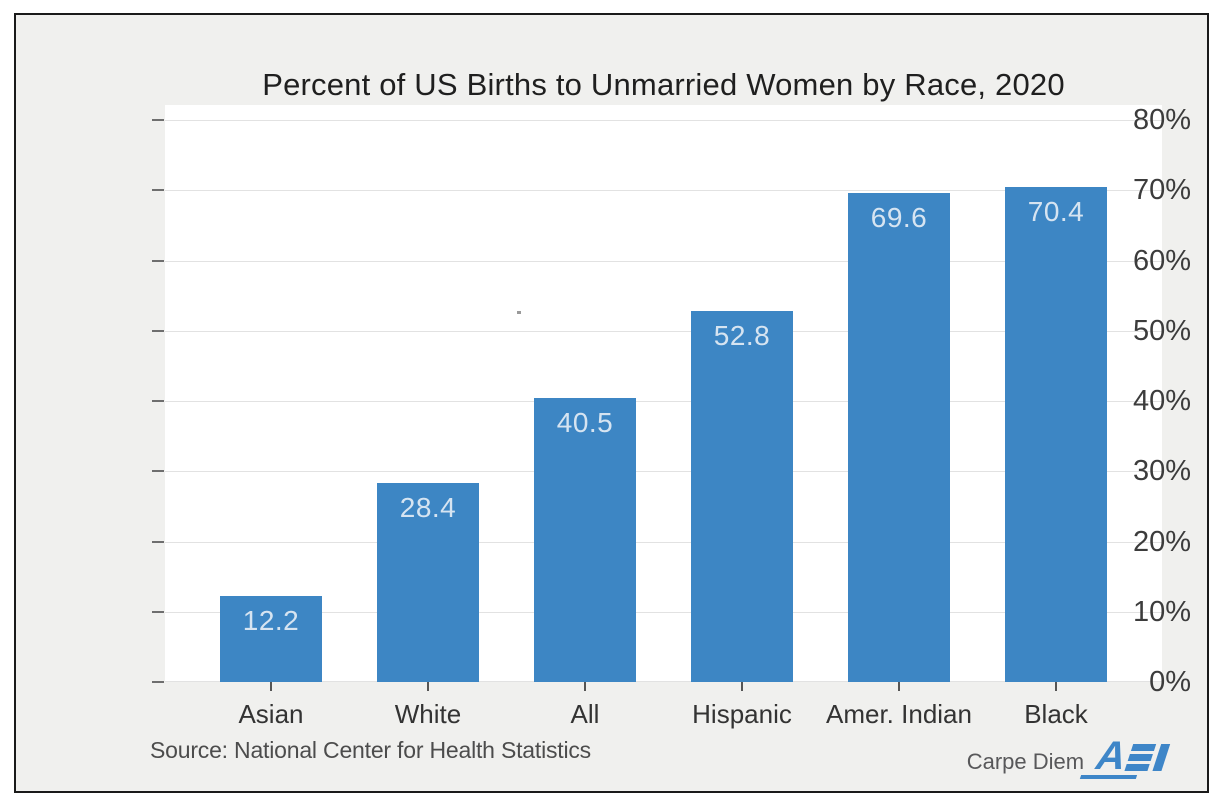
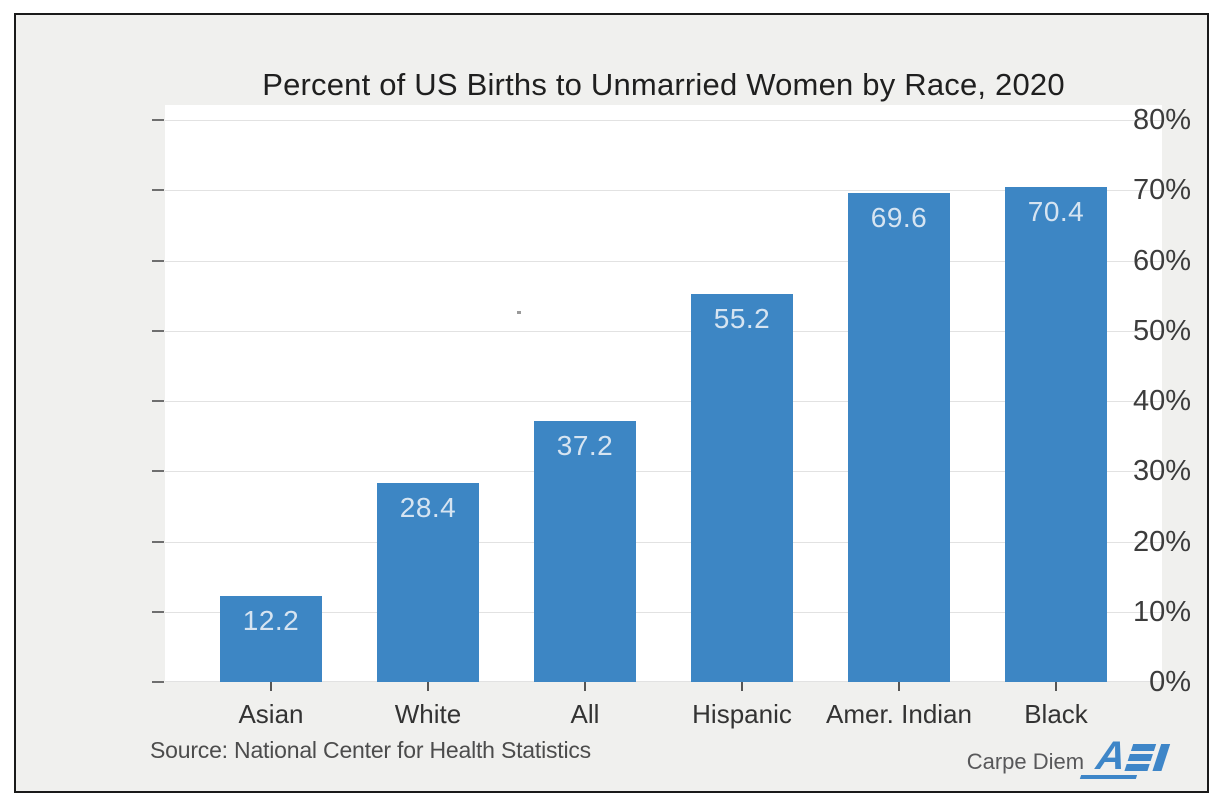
All: 40.5 -> 37.2
Hispanic: 52.8 -> 55.2
